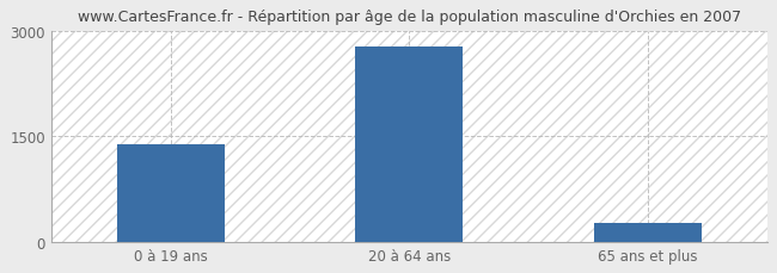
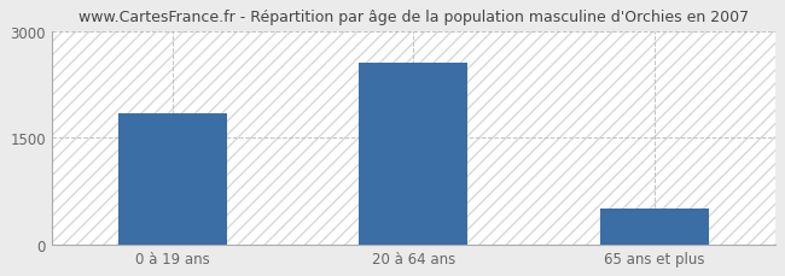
0 à 19 ans: 1380 -> 1840
20 à 64 ans: 2780 -> 2560
65 ans et plus: 270 -> 500
